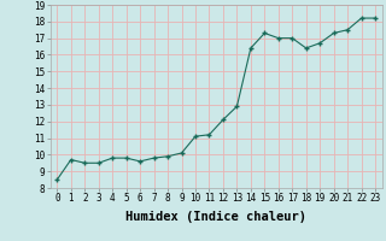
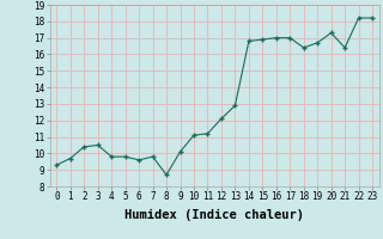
0: 8.5 -> 9.3
2: 9.5 -> 10.4
3: 9.5 -> 10.5
8: 9.9 -> 8.7
14: 16.4 -> 16.8
15: 17.3 -> 16.9
21: 17.5 -> 16.4
